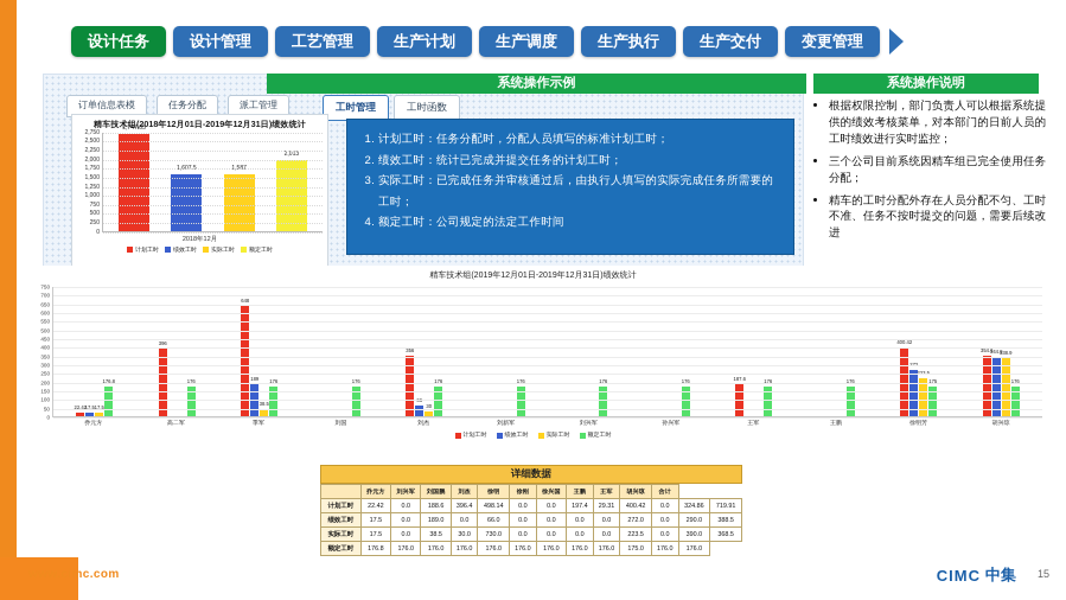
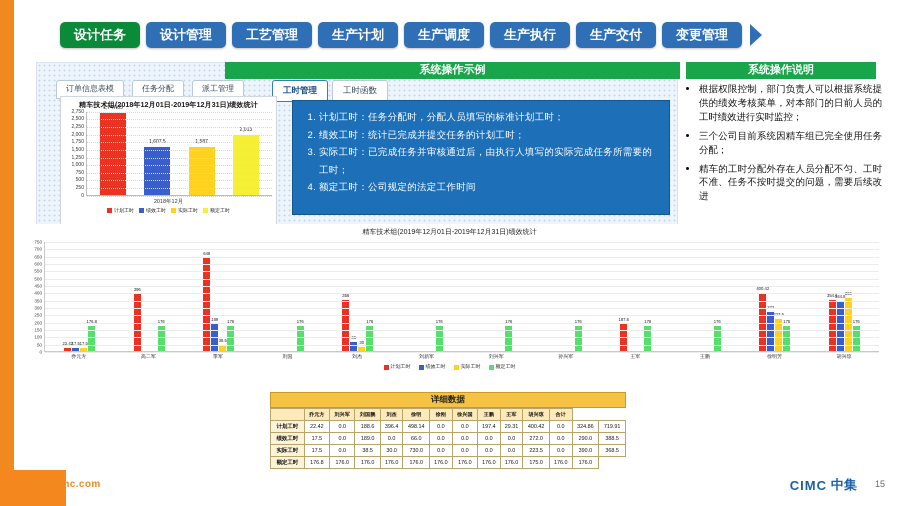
精车技术组(2019年12月01日-2019年12月31日)绩效统计/实际工时/胡兴琼: 338.9 -> 366
